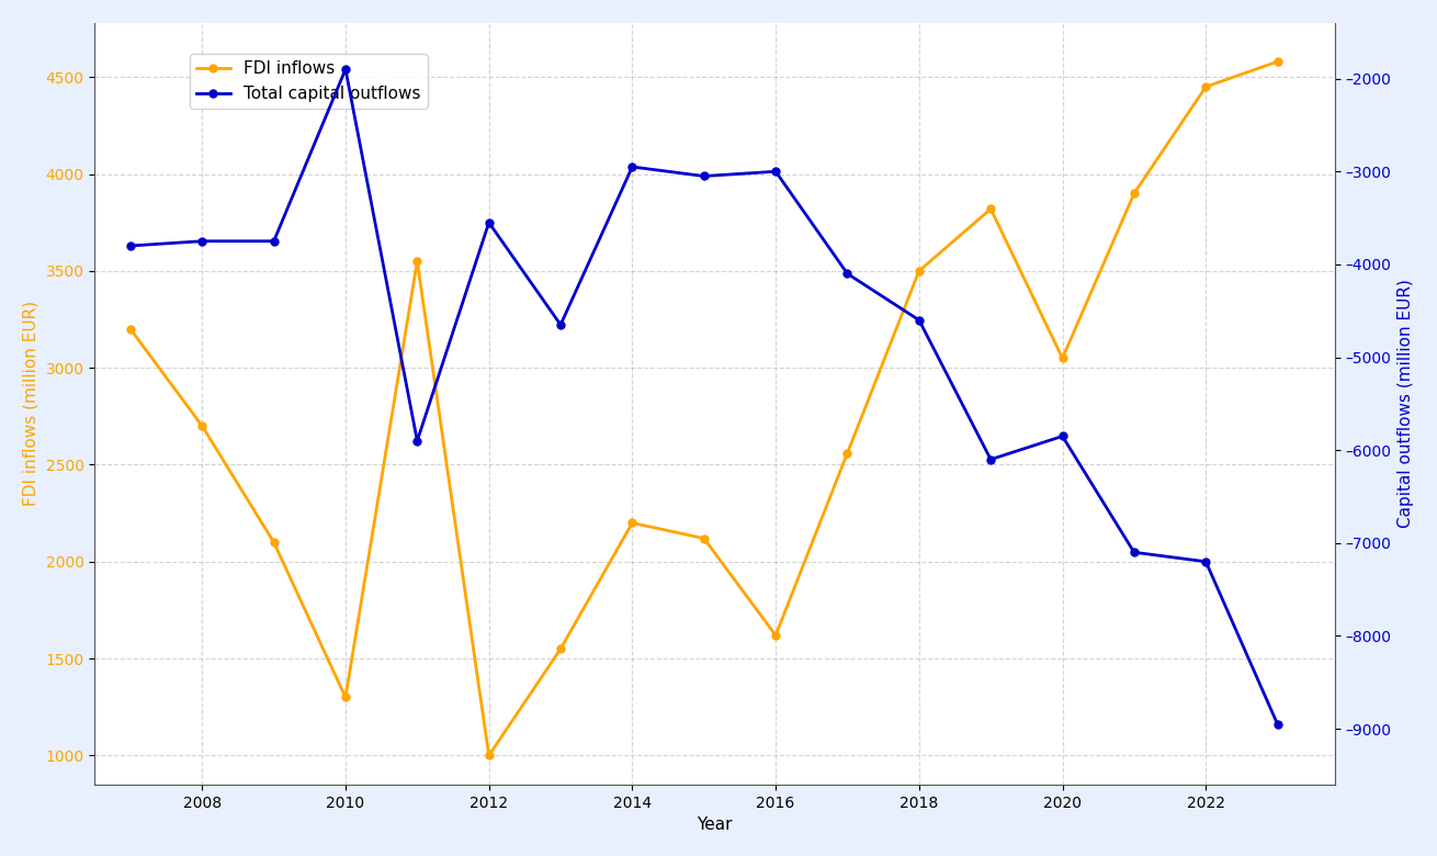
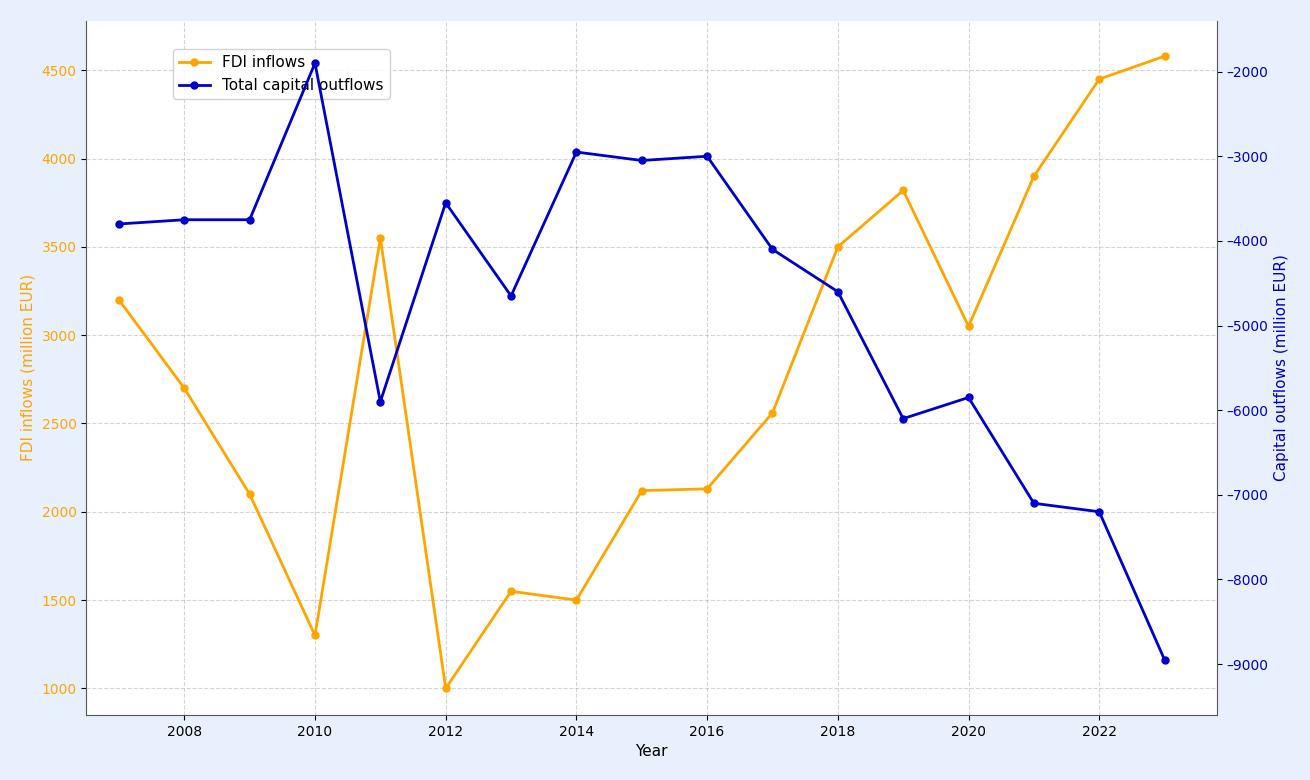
FDI inflows/2014: 2200 -> 1500
FDI inflows/2016: 1620 -> 2130
